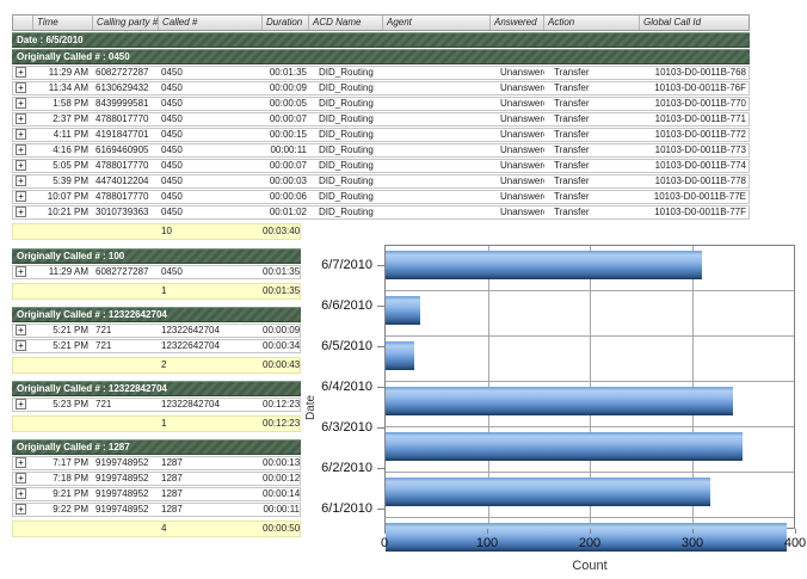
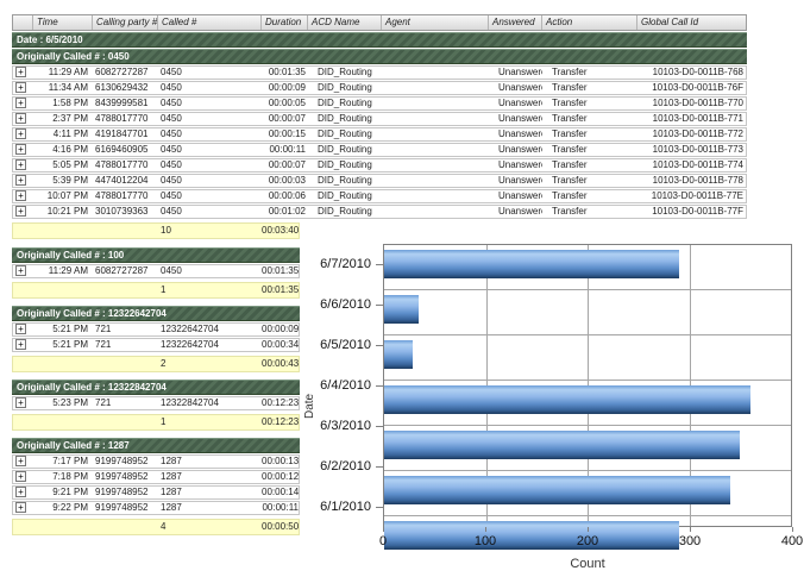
6/7/2010: 310 -> 290
6/4/2010: 340 -> 360
6/2/2010: 320 -> 340
6/1/2010: 390 -> 290
